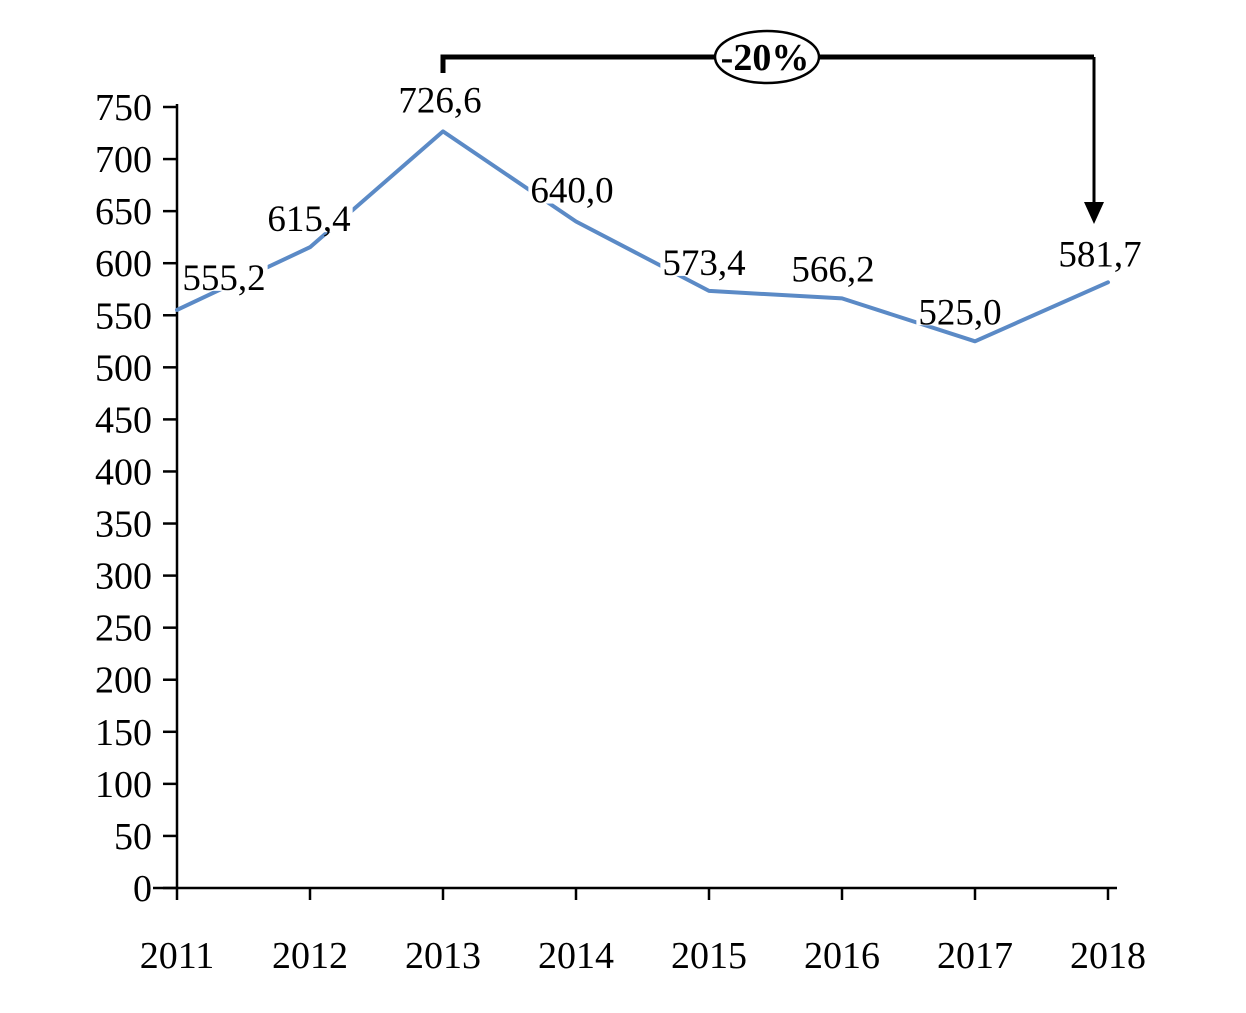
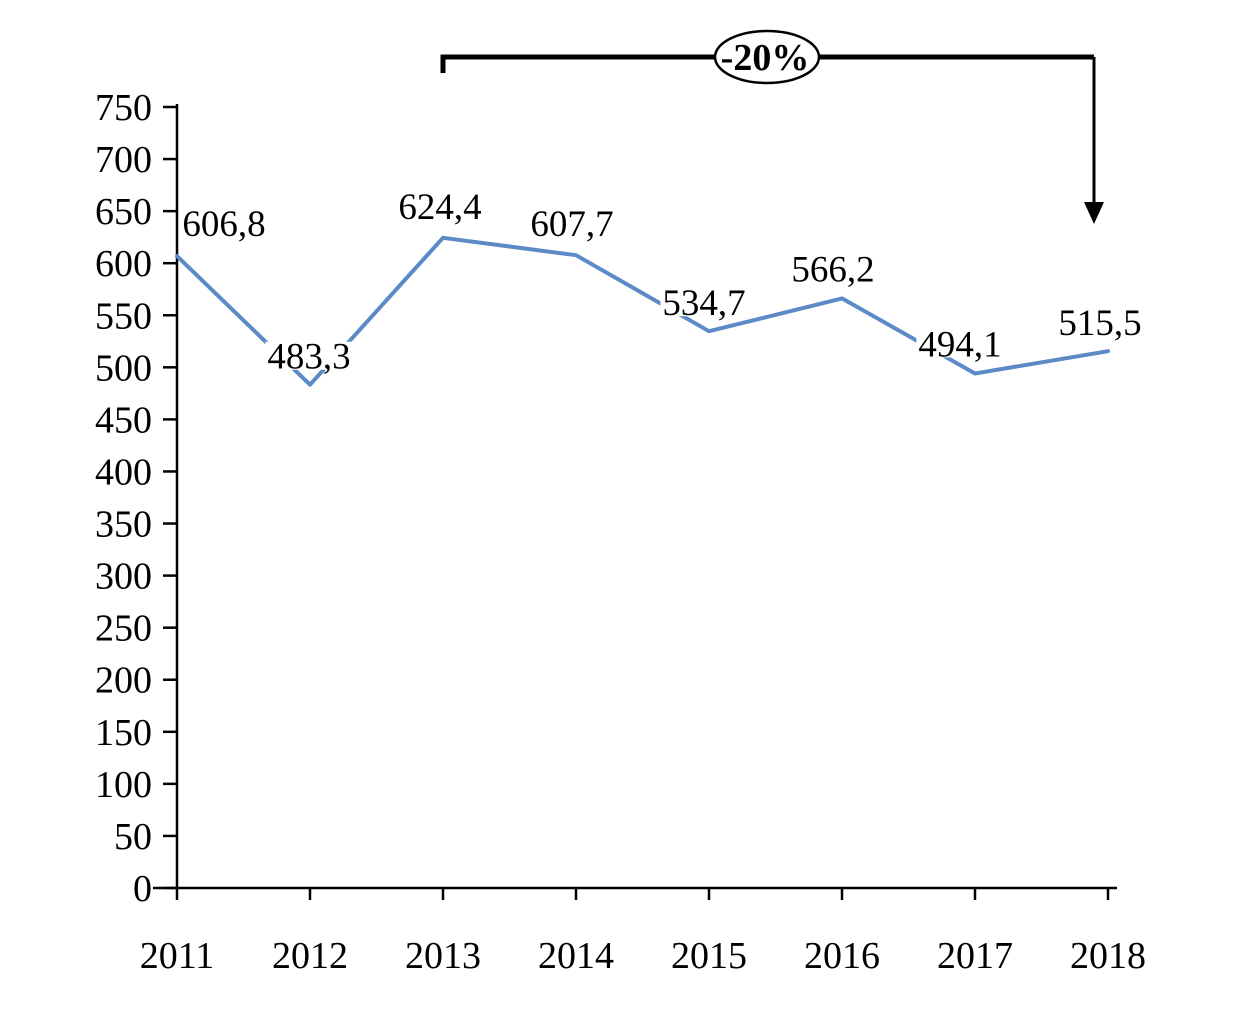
2011: 555,2 -> 606,8
2012: 615,4 -> 483,3
2013: 726,6 -> 624,4
2014: 640,0 -> 607,7
2015: 573,4 -> 534,7
2017: 525,0 -> 494,1
2018: 581,7 -> 515,5
